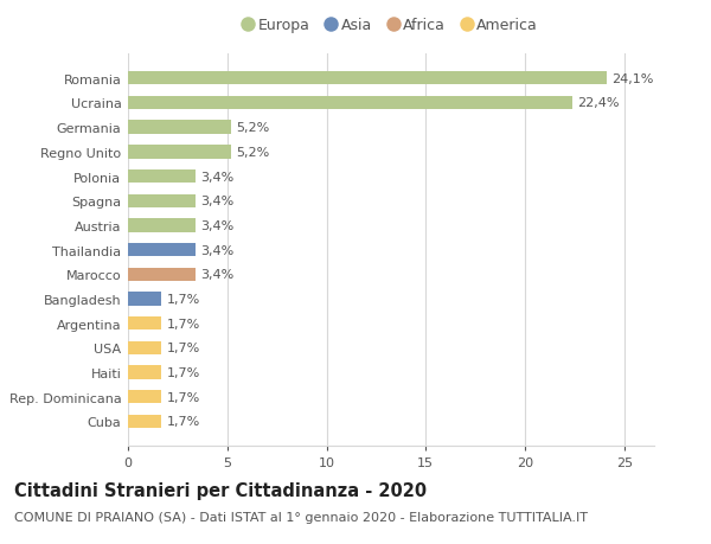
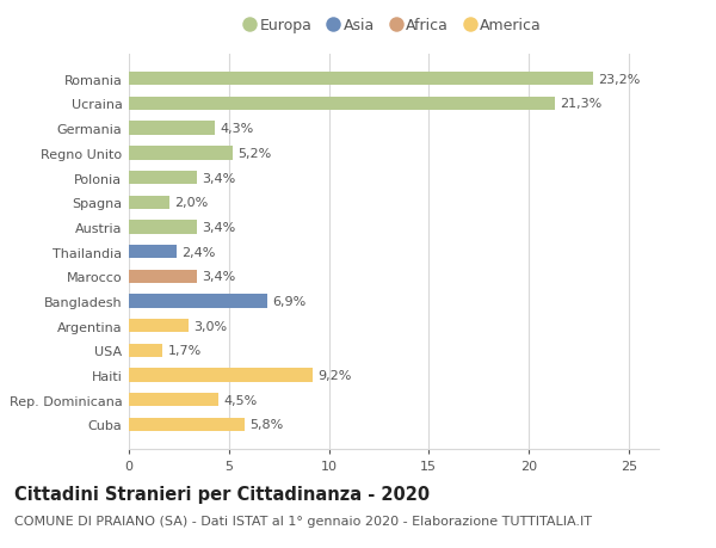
Romania: 24,1% -> 23,2%
Ucraina: 22,4% -> 21,3%
Germania: 5,2% -> 4,3%
Spagna: 3,4% -> 2,0%
Thailandia: 3,4% -> 2,4%
Bangladesh: 1,7% -> 6,9%
Argentina: 1,7% -> 3,0%
Haiti: 1,7% -> 9,2%
Rep. Dominicana: 1,7% -> 4,5%
Cuba: 1,7% -> 5,8%
